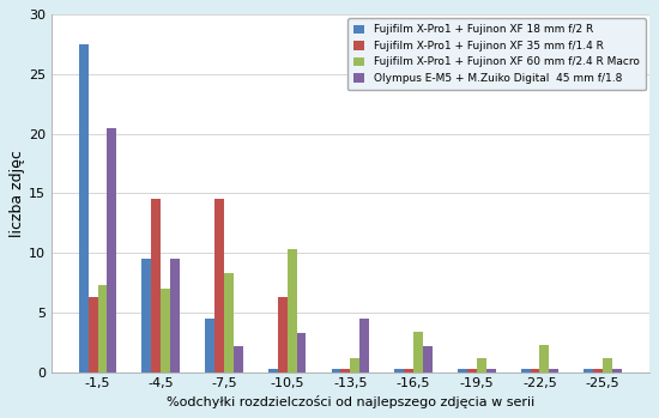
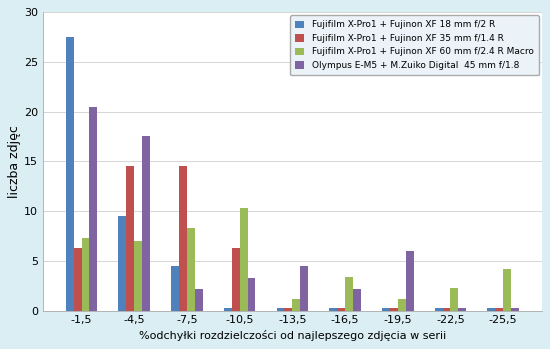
Olympus E-M5 + M.Zuiko Digital 45 mm f/1.8/-4,5: 9.5 -> 17.6
Olympus E-M5 + M.Zuiko Digital 45 mm f/1.8/-19,5: 0.3 -> 6.0
Fujifilm X-Pro1 + Fujinon XF 60 mm f/2.4 R Macro/-25,5: 1.2 -> 4.2
